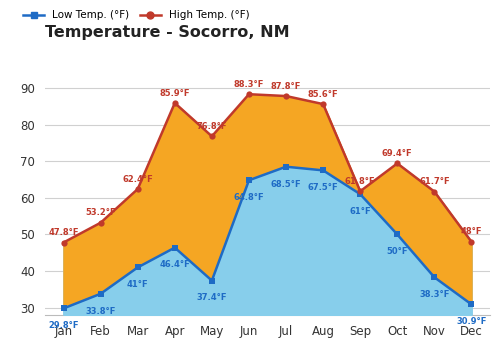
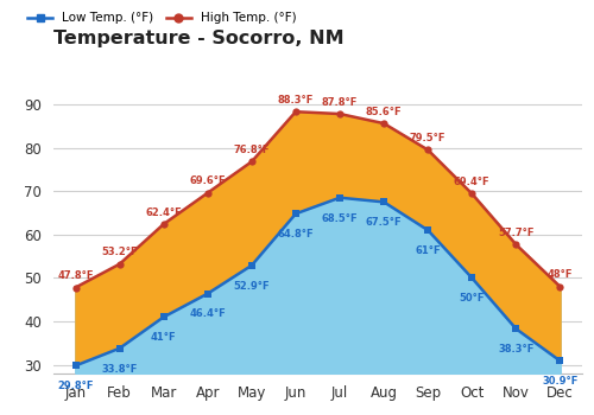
High Temp. (°F)/Apr: 85.9°F -> 69.6°F
Low Temp. (°F)/May: 37.4°F -> 52.9°F
High Temp. (°F)/Sep: 61.8°F -> 79.5°F
High Temp. (°F)/Nov: 61.7°F -> 57.7°F
